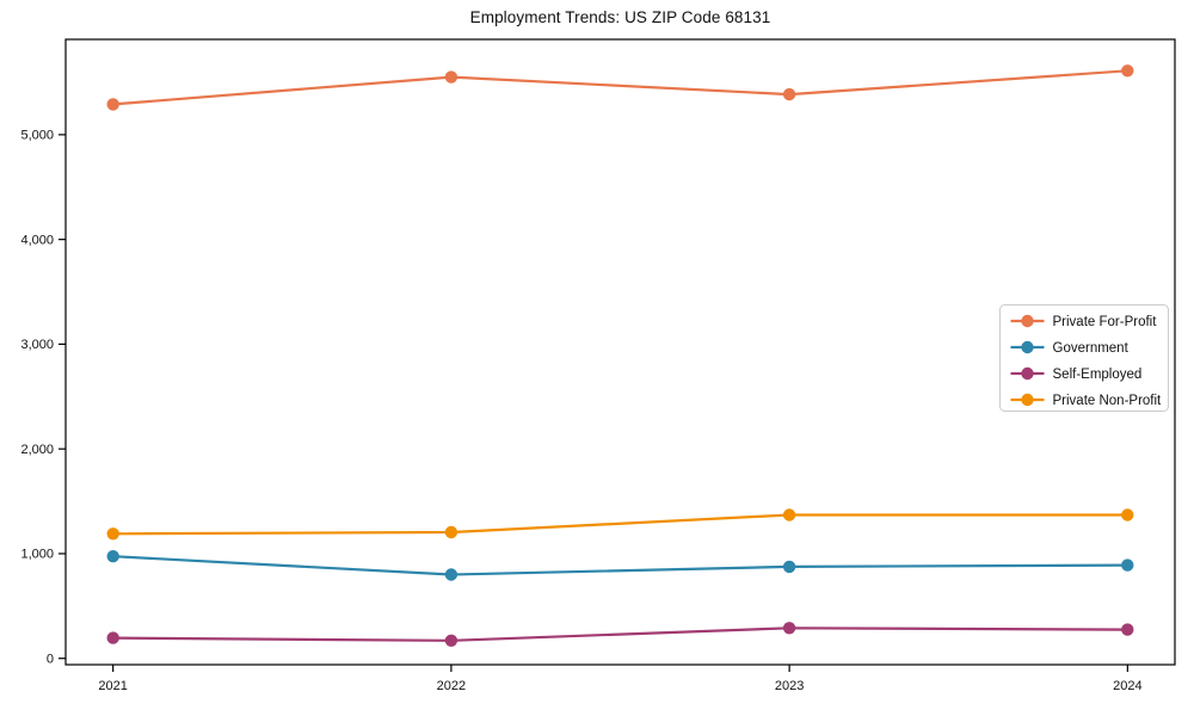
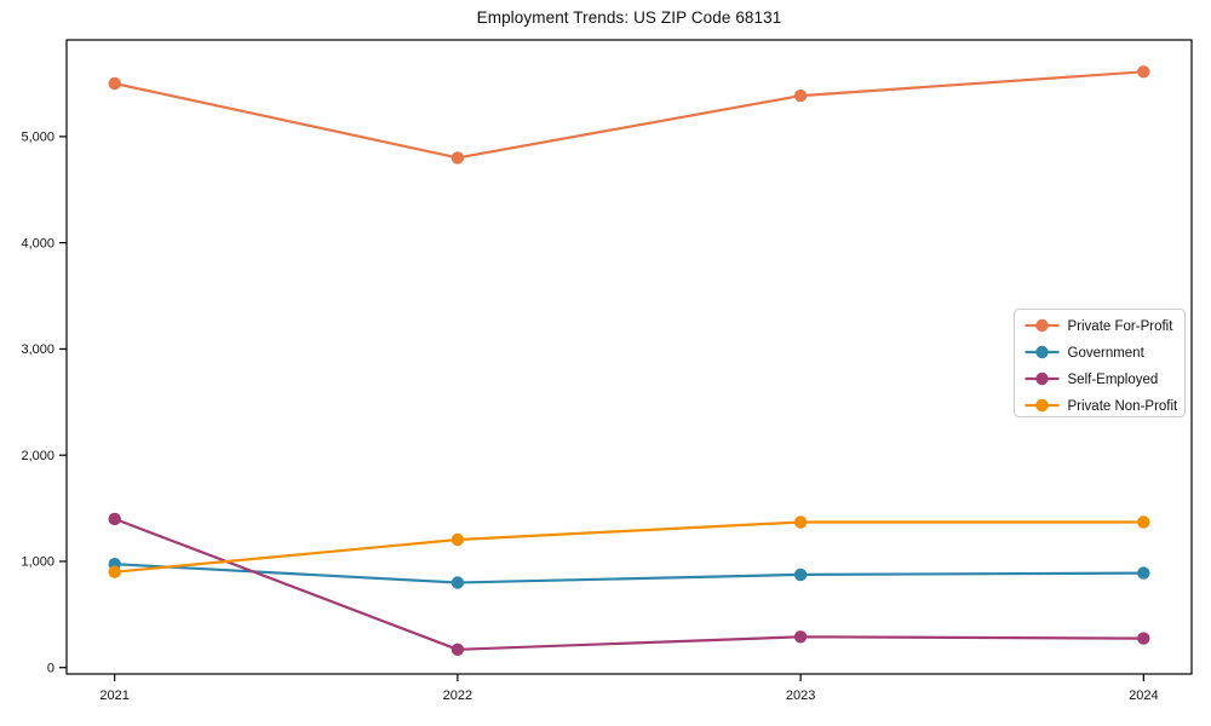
Private For-Profit/2021: 5300 -> 5500
Self-Employed/2021: 200 -> 1400
Private Non-Profit/2021: 1200 -> 900
Private For-Profit/2022: 5600 -> 4800
